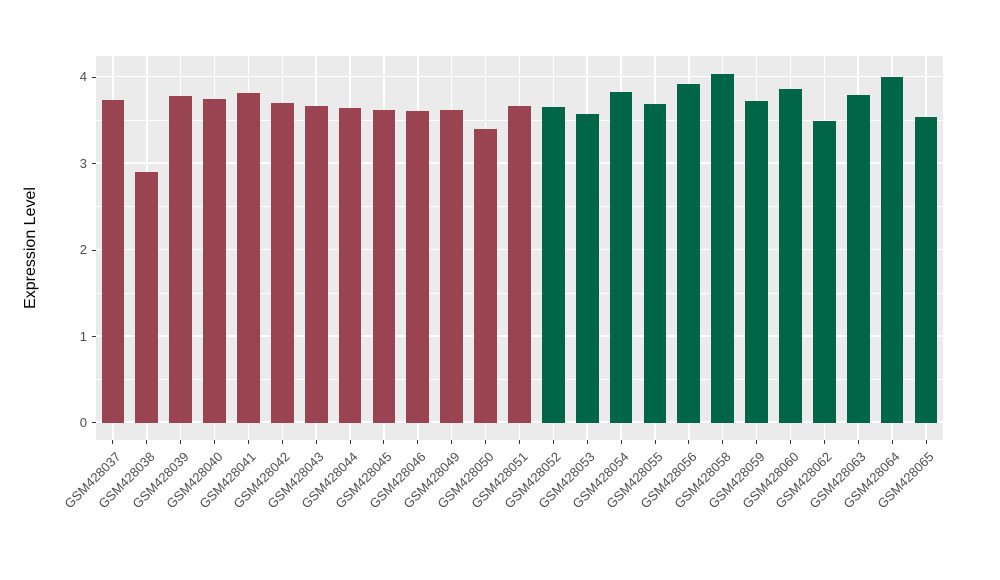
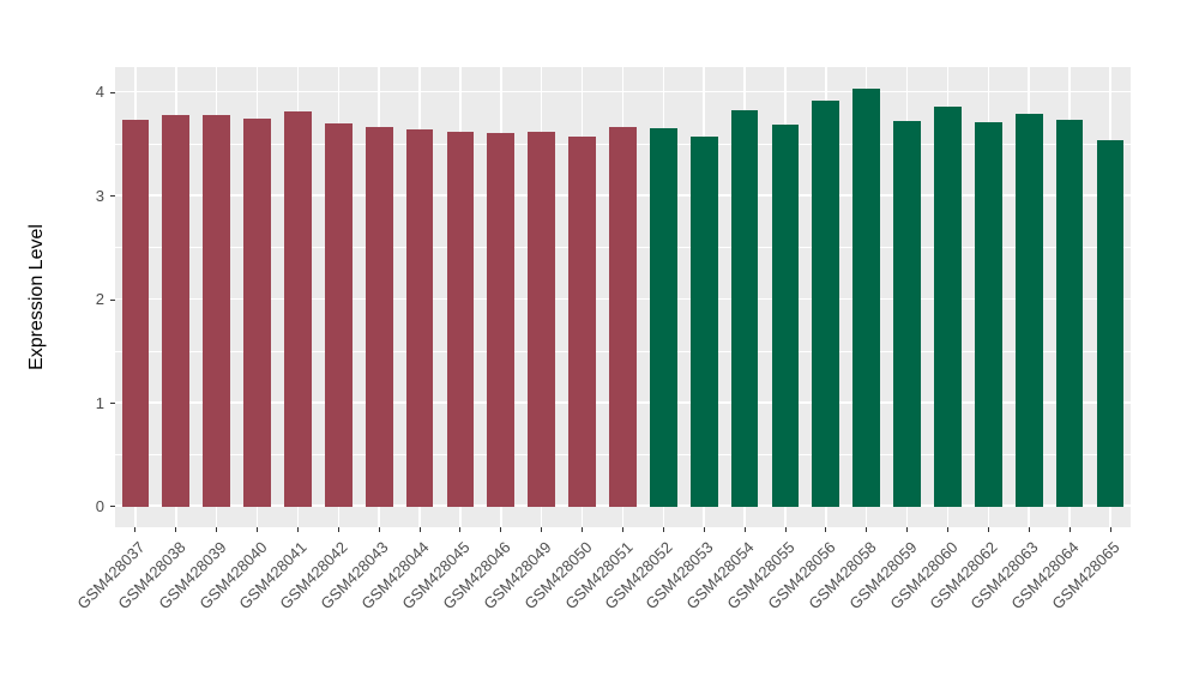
GSM428038: 2.9 -> 3.8
GSM428050: 3.4 -> 3.6
GSM428062: 3.5 -> 3.7
GSM428064: 4.0 -> 3.7
